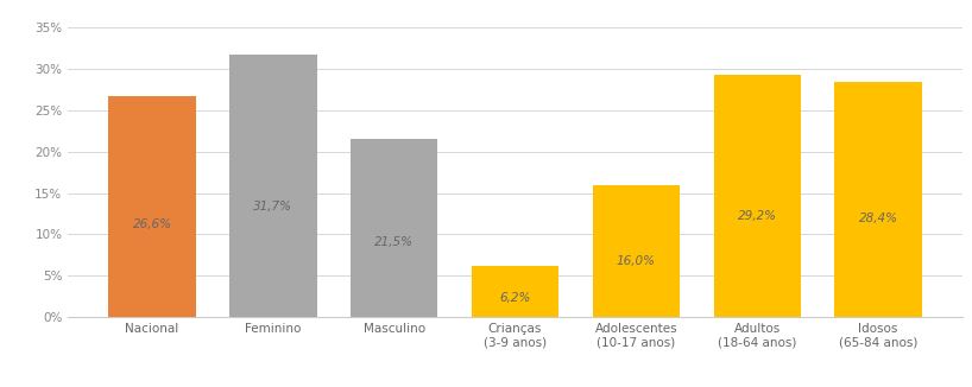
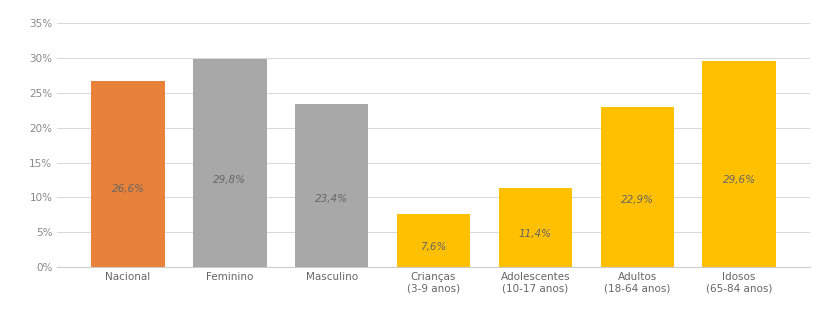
Feminino: 31,7% -> 29,8%
Masculino: 21,5% -> 23,4%
Crianças (3-9 anos): 6,2% -> 7,6%
Adolescentes (10-17 anos): 16,0% -> 11,4%
Adultos (18-64 anos): 29,2% -> 22,9%
Idosos (65-84 anos): 28,4% -> 29,6%
